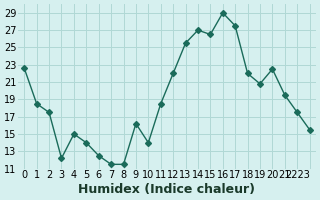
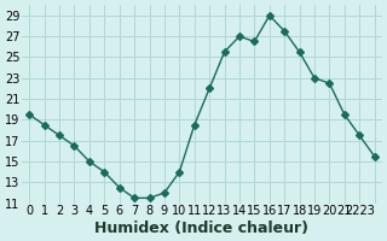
0: 22.6 -> 19.5
3: 12.2 -> 16.5
9: 16.2 -> 12.0
18: 22.0 -> 25.5
19: 20.8 -> 23.0
